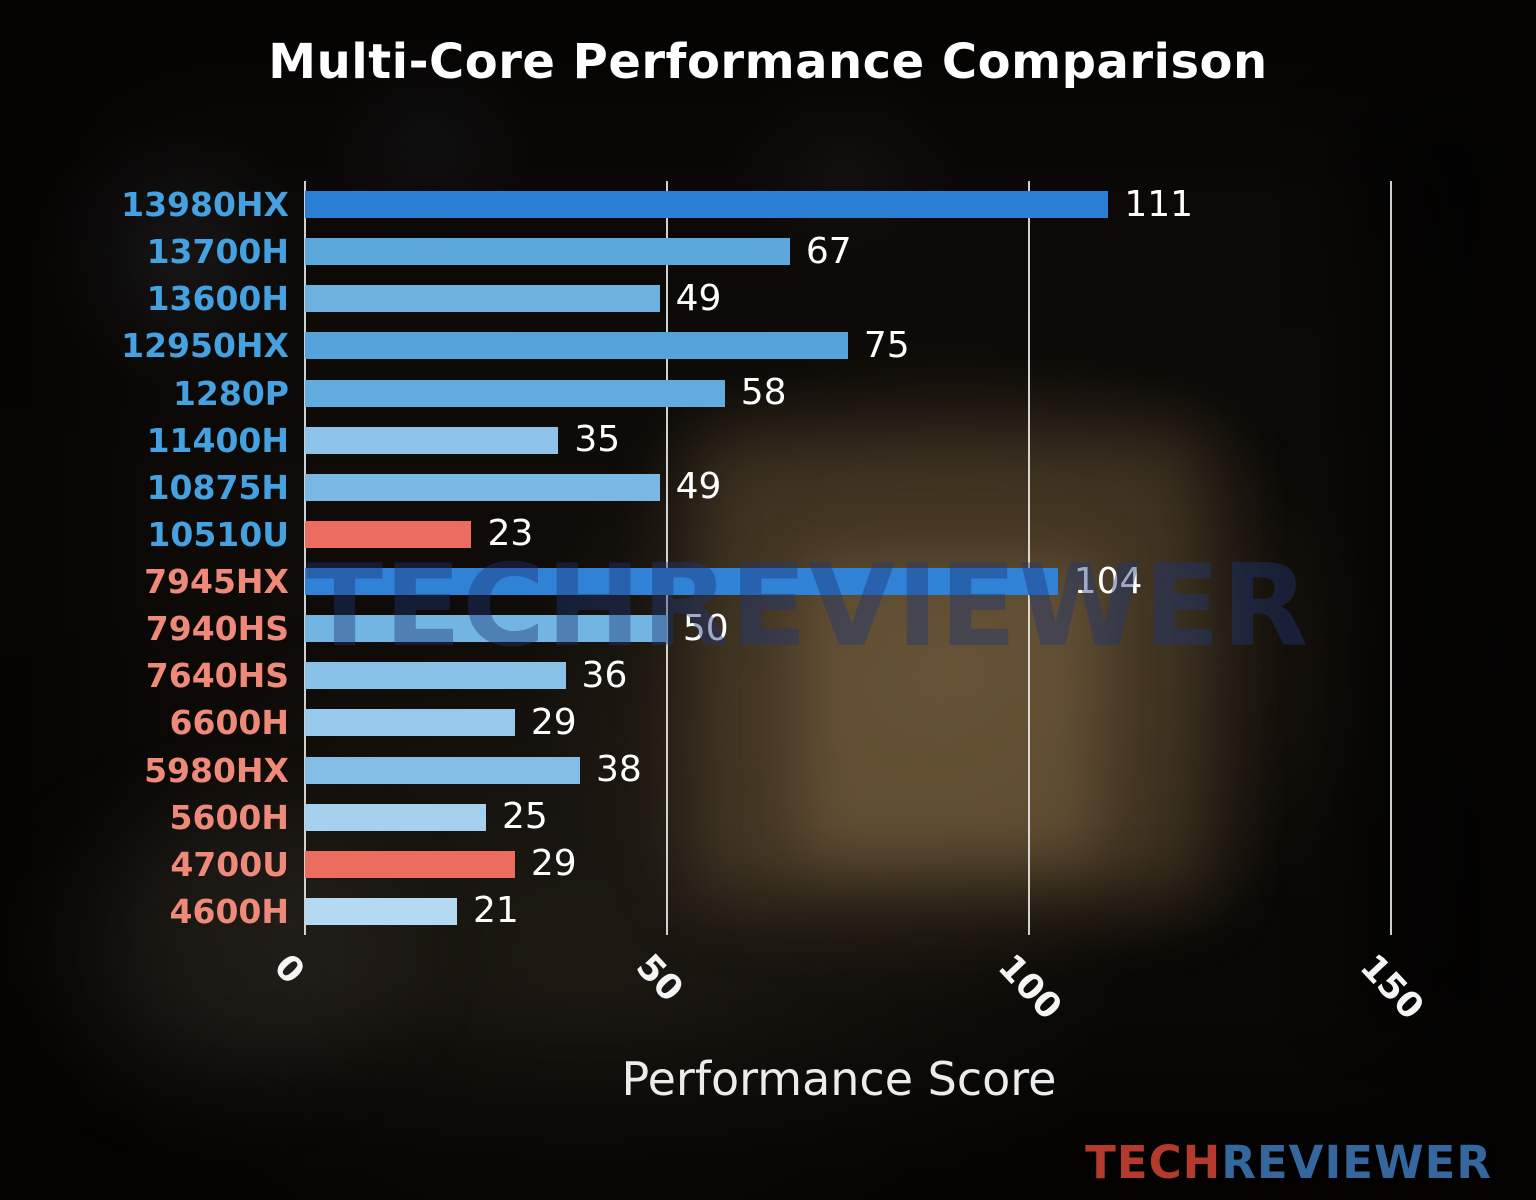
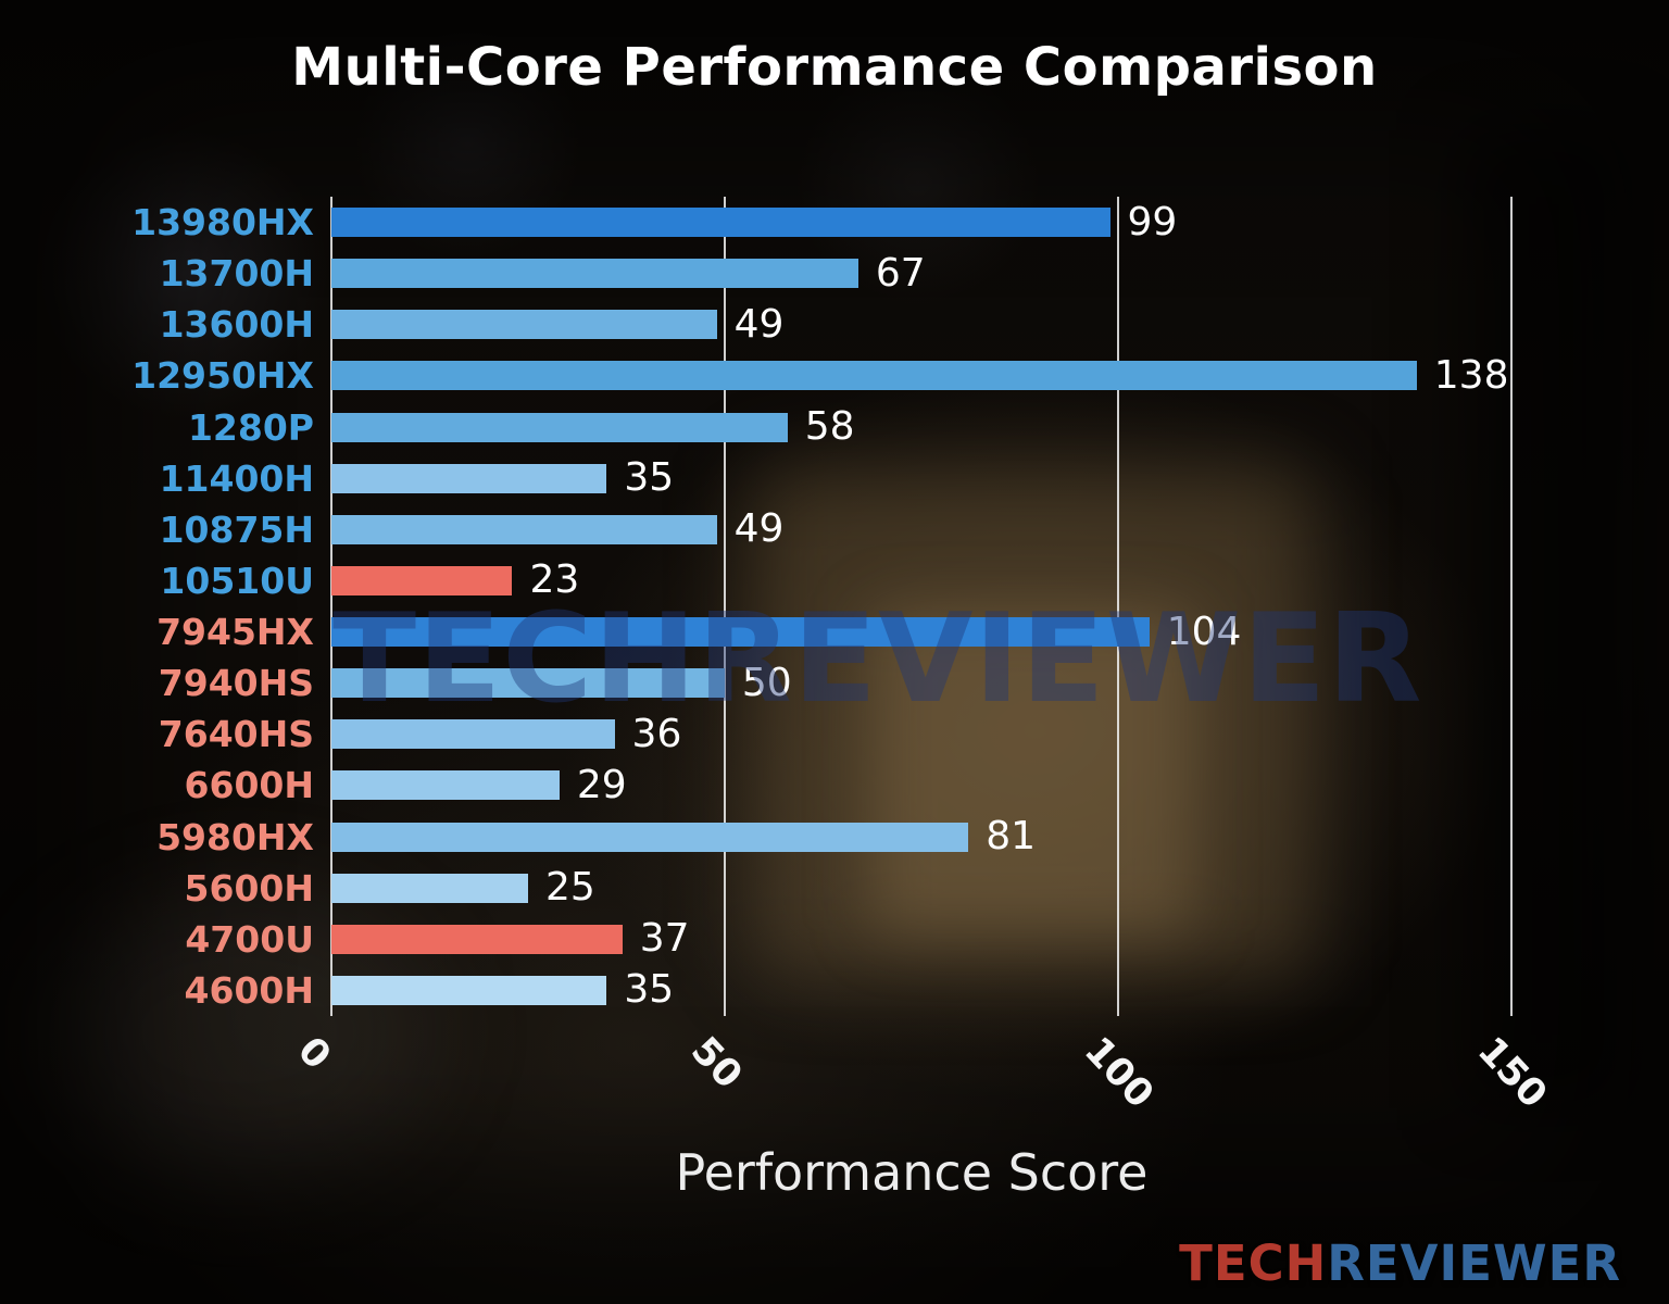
13980HX: 111 -> 99
12950HX: 75 -> 138
5980HX: 38 -> 81
4700U: 29 -> 37
4600H: 21 -> 35
